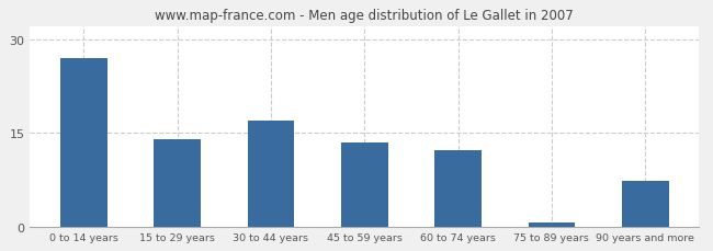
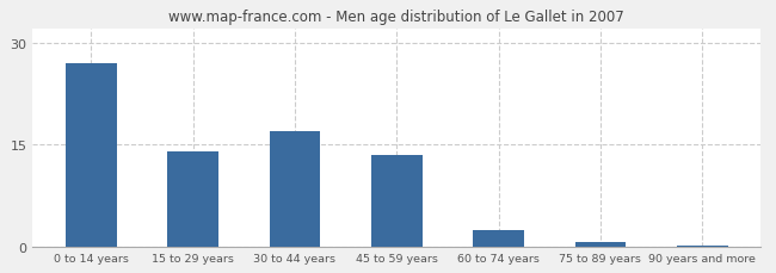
60 to 74 years: 12.2 -> 2.5
90 years and more: 7.4 -> 0.1
